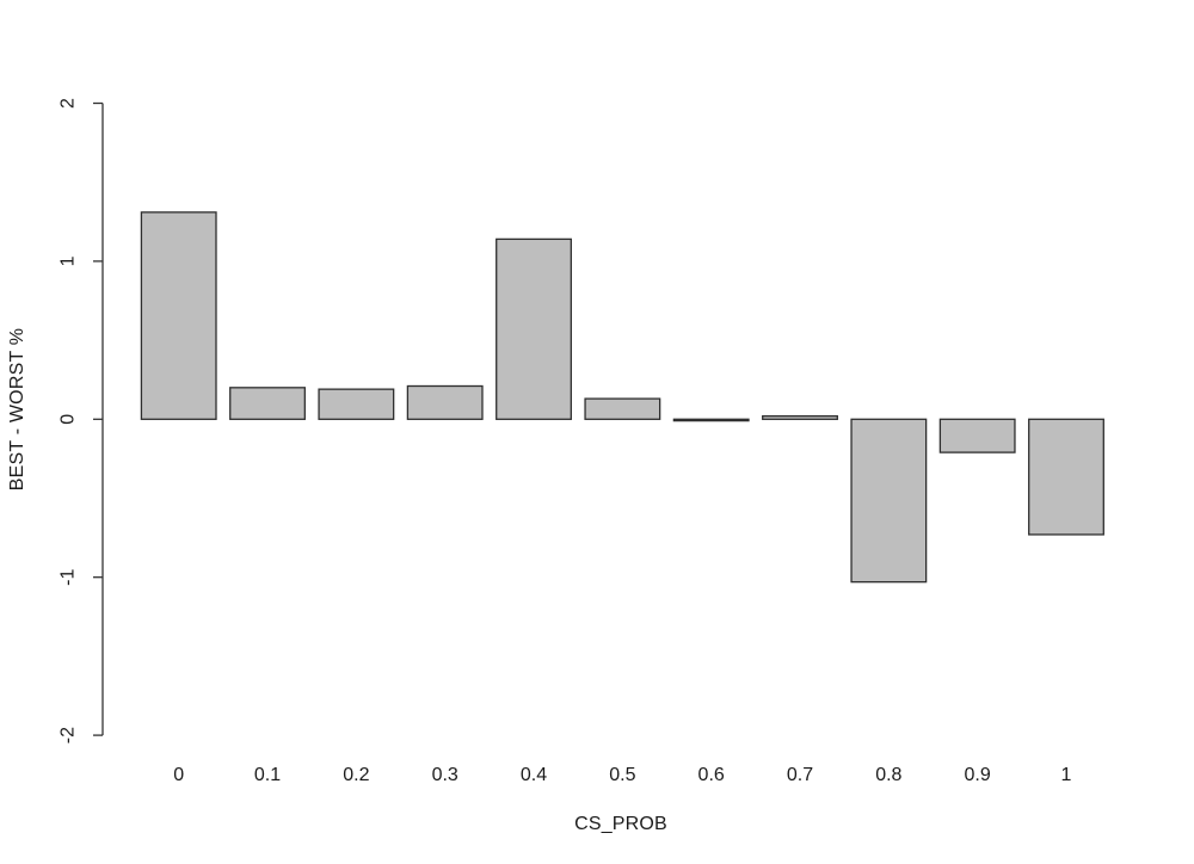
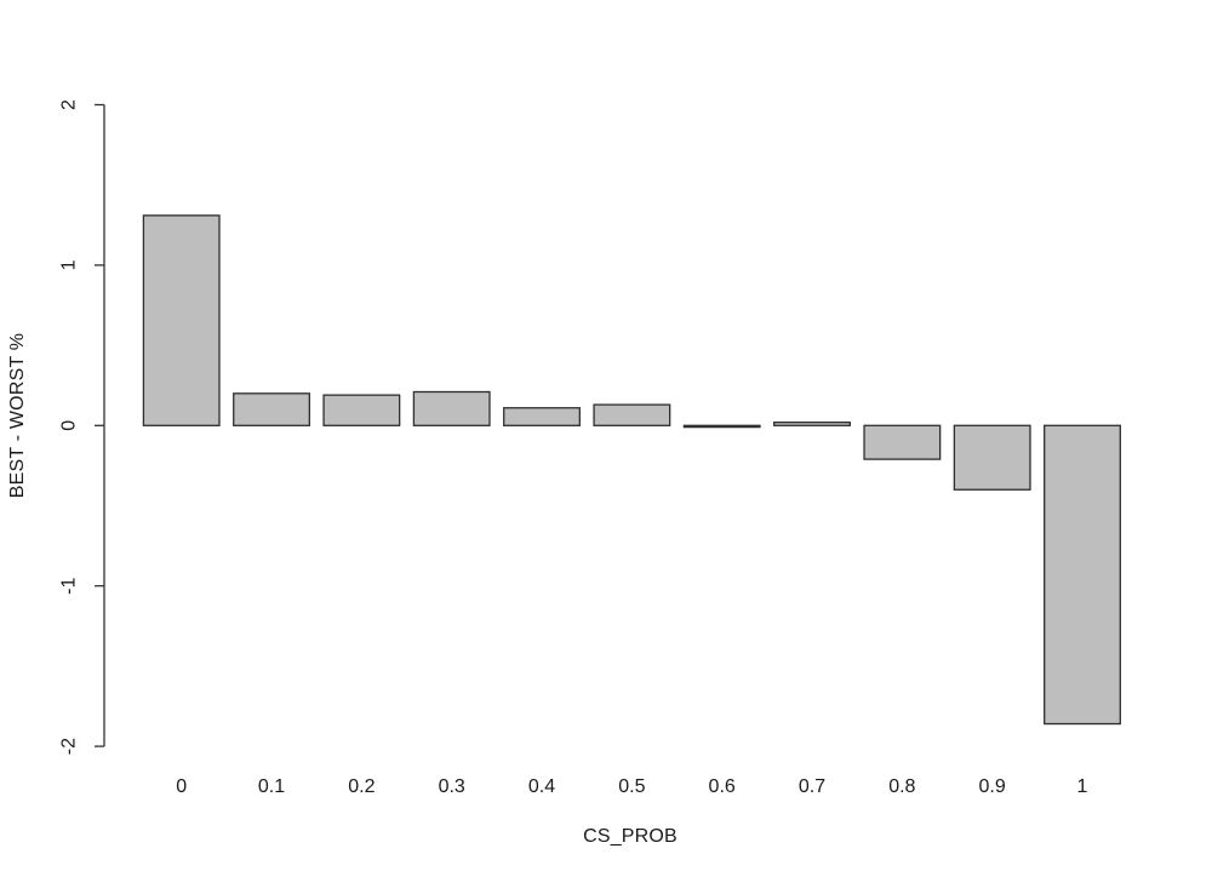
0.4: 1.14 -> 0.11
0.8: -1.03 -> -0.21
0.9: -0.21 -> -0.40
1: -0.73 -> -1.86
